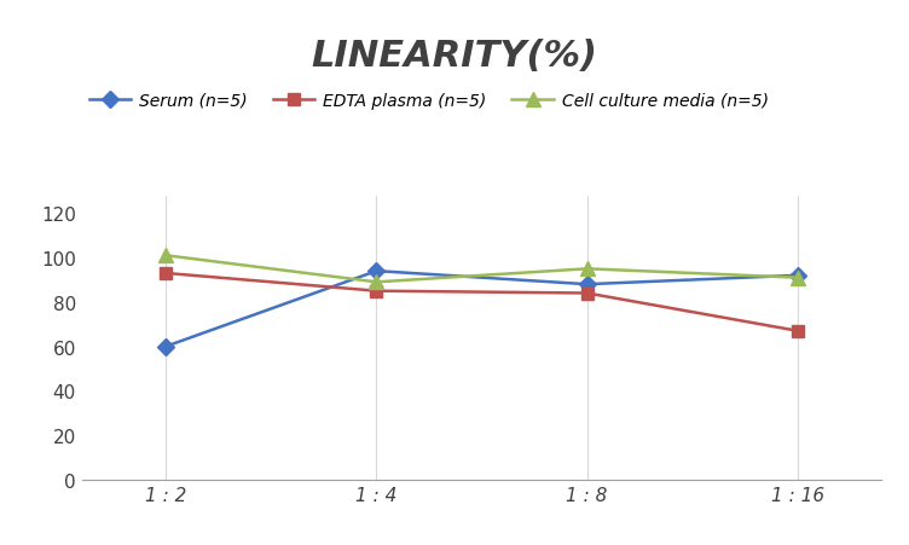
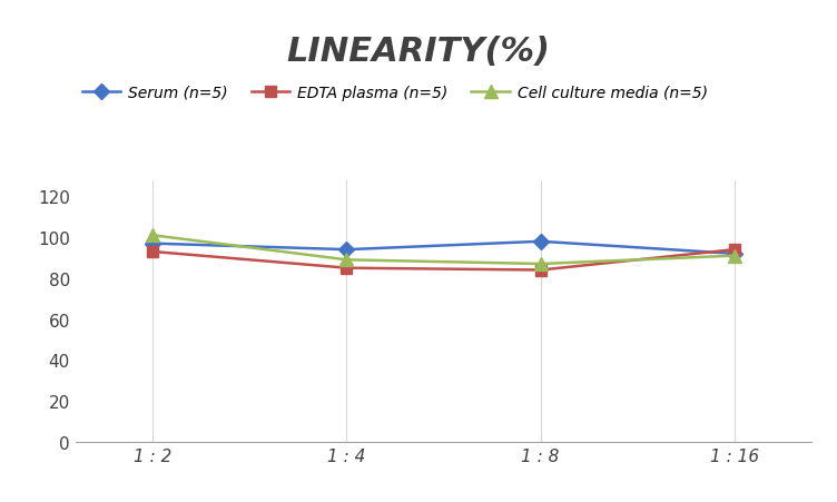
Serum (n=5)/1 : 2: 60 -> 97
Serum (n=5)/1 : 8: 88 -> 98
Cell culture media (n=5)/1 : 8: 95 -> 87
EDTA plasma (n=5)/1 : 16: 67 -> 94
